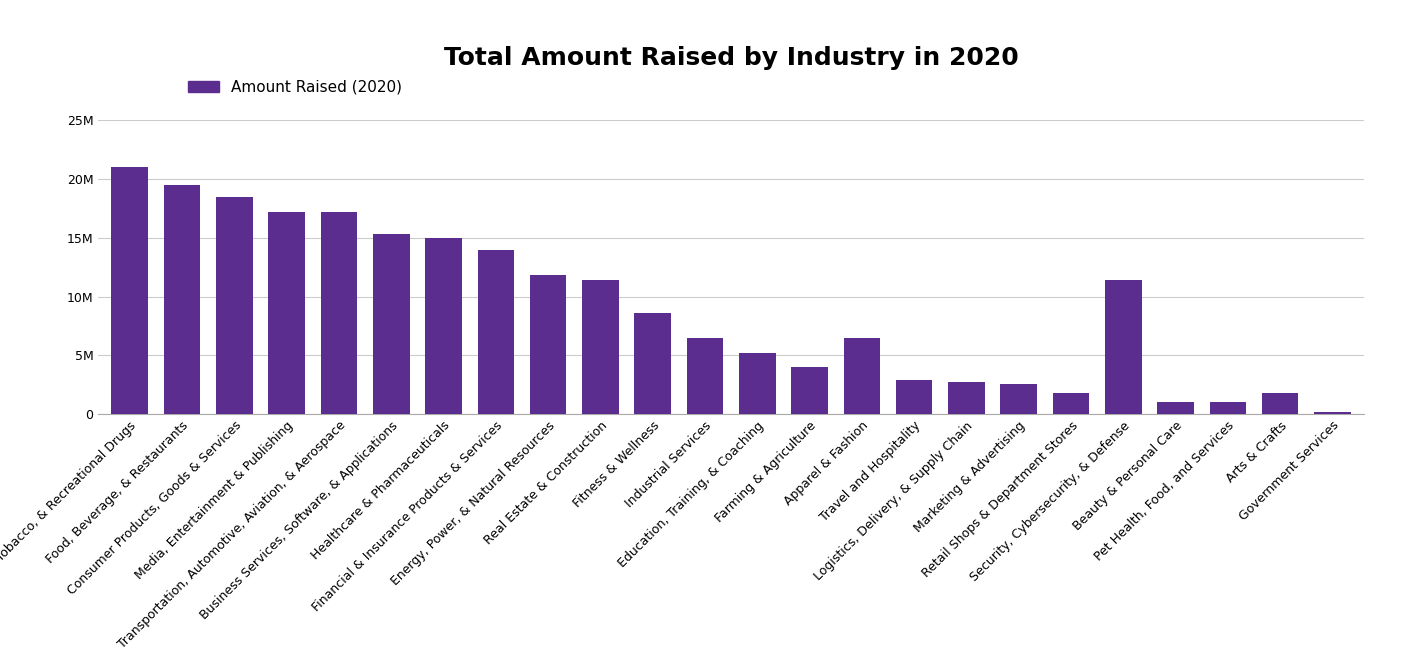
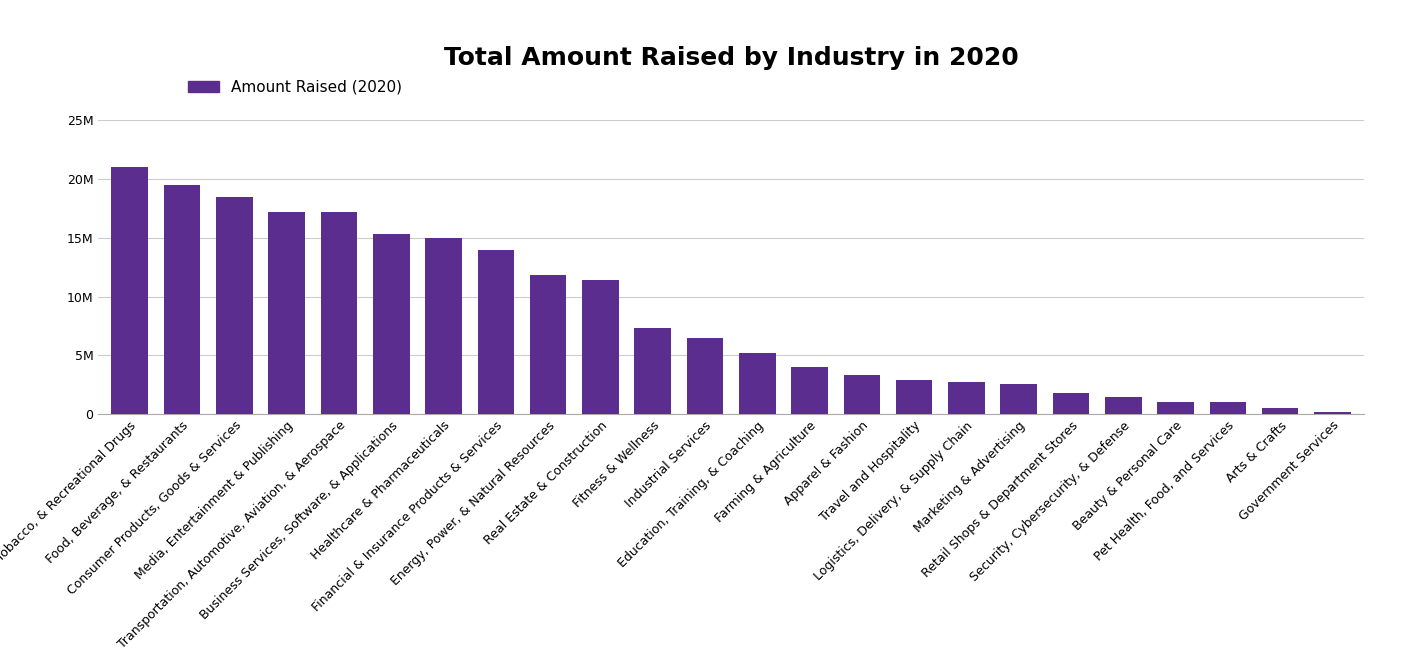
Fitness & Wellness: 8.6M -> 7.3M
Apparel & Fashion: 6.5M -> 3.3M
Security, Cybersecurity, & Defense: 11.4M -> 1.5M
Arts & Crafts: 1.8M -> 0.5M
